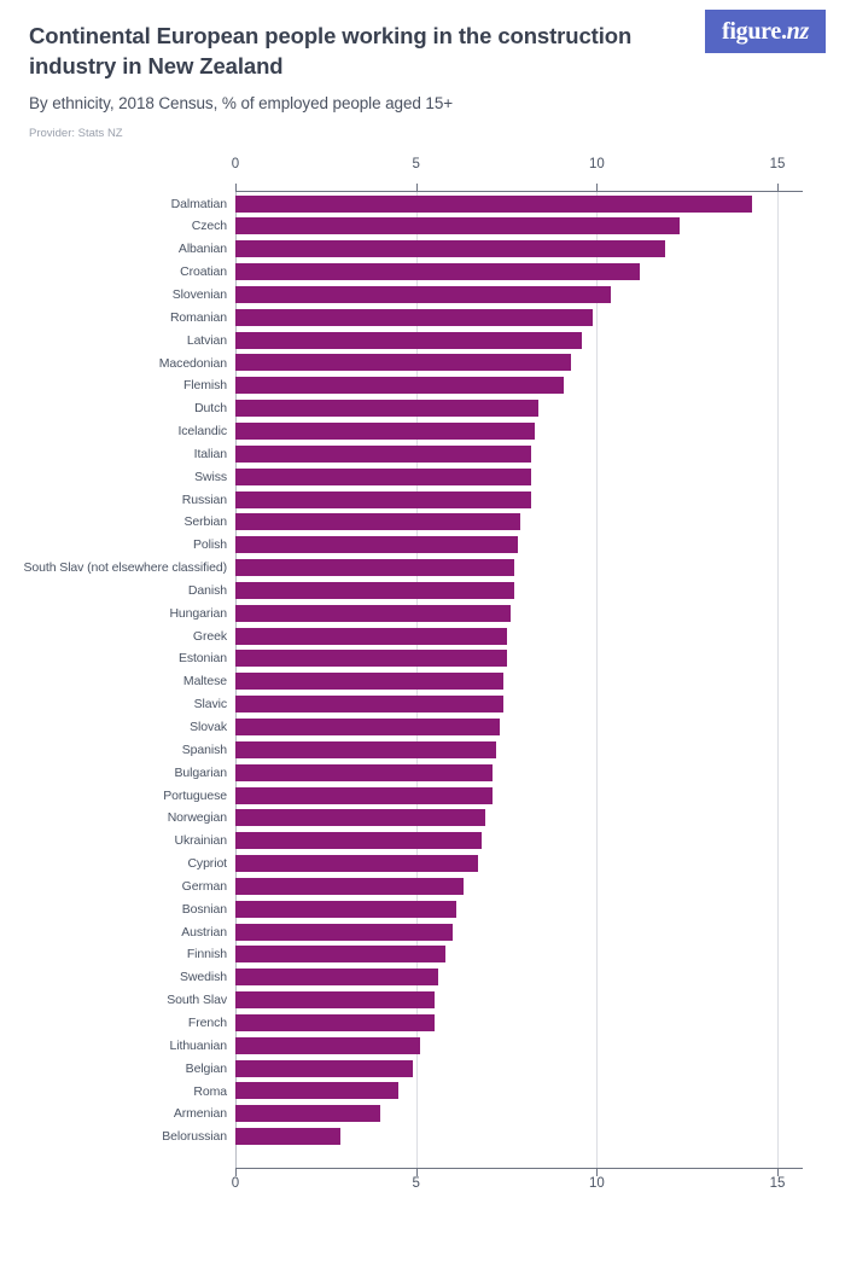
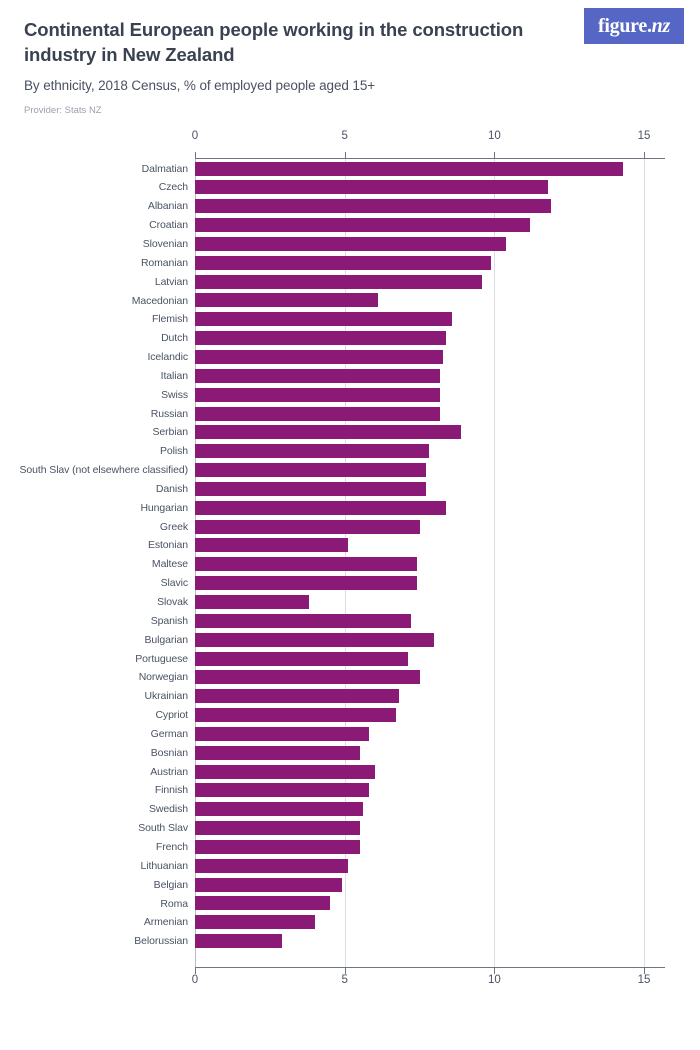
Czech: 12.3 -> 11.8
Macedonian: 9.3 -> 6.1
Flemish: 9.1 -> 8.6
Serbian: 7.9 -> 8.9
Hungarian: 7.6 -> 8.4
Estonian: 7.5 -> 5.1
Slovak: 7.3 -> 3.8
Bulgarian: 7.1 -> 8.0
Norwegian: 6.9 -> 7.5
German: 6.3 -> 5.8
Bosnian: 6.1 -> 5.5
